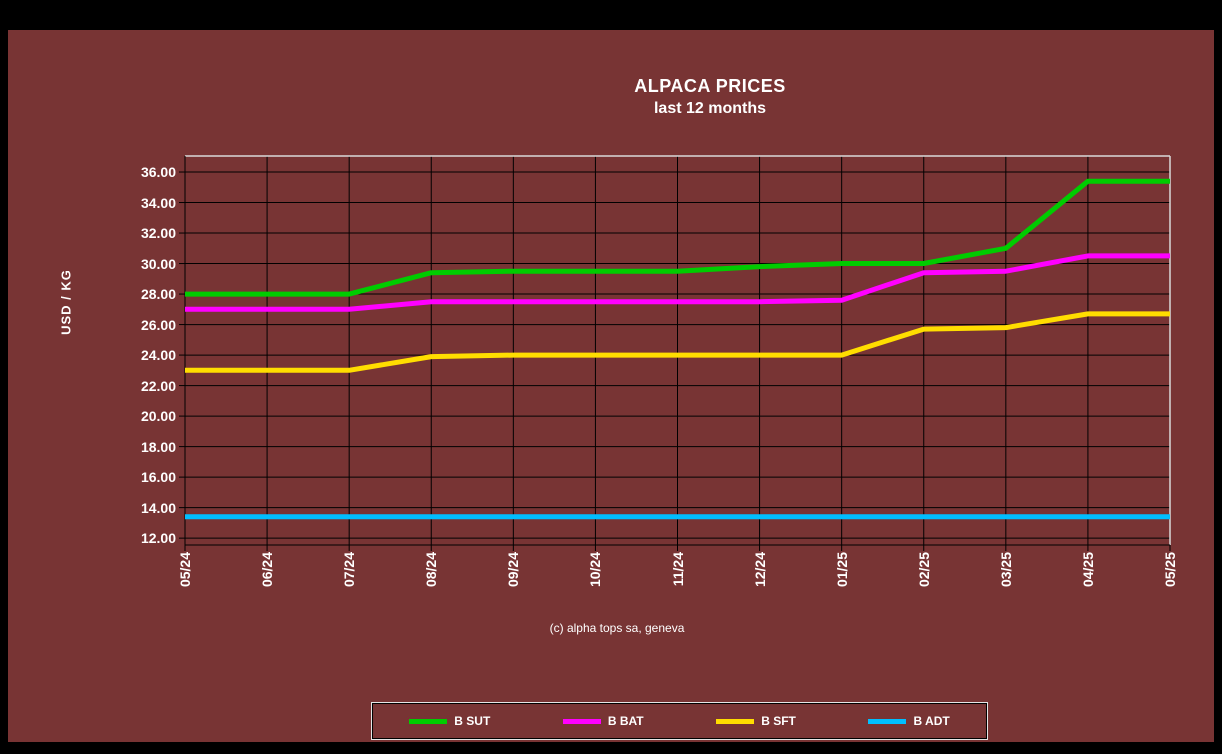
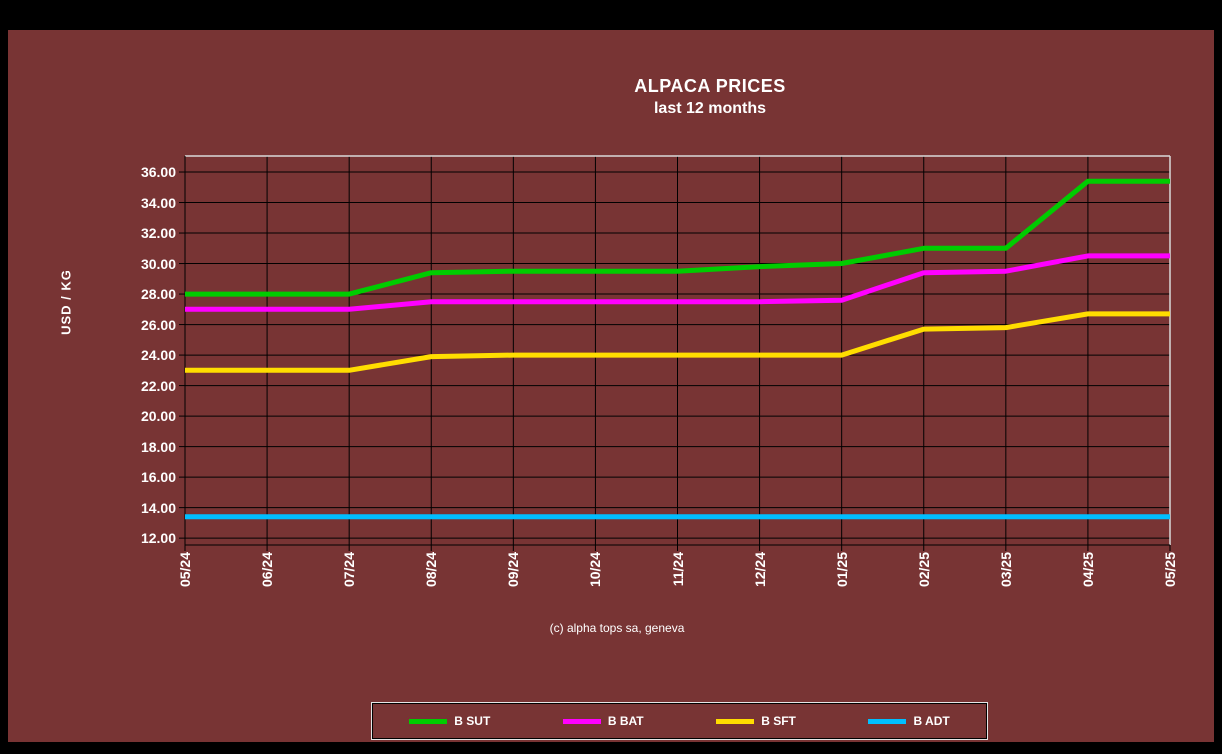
B SUT/02/25: 30.0 -> 31.0
